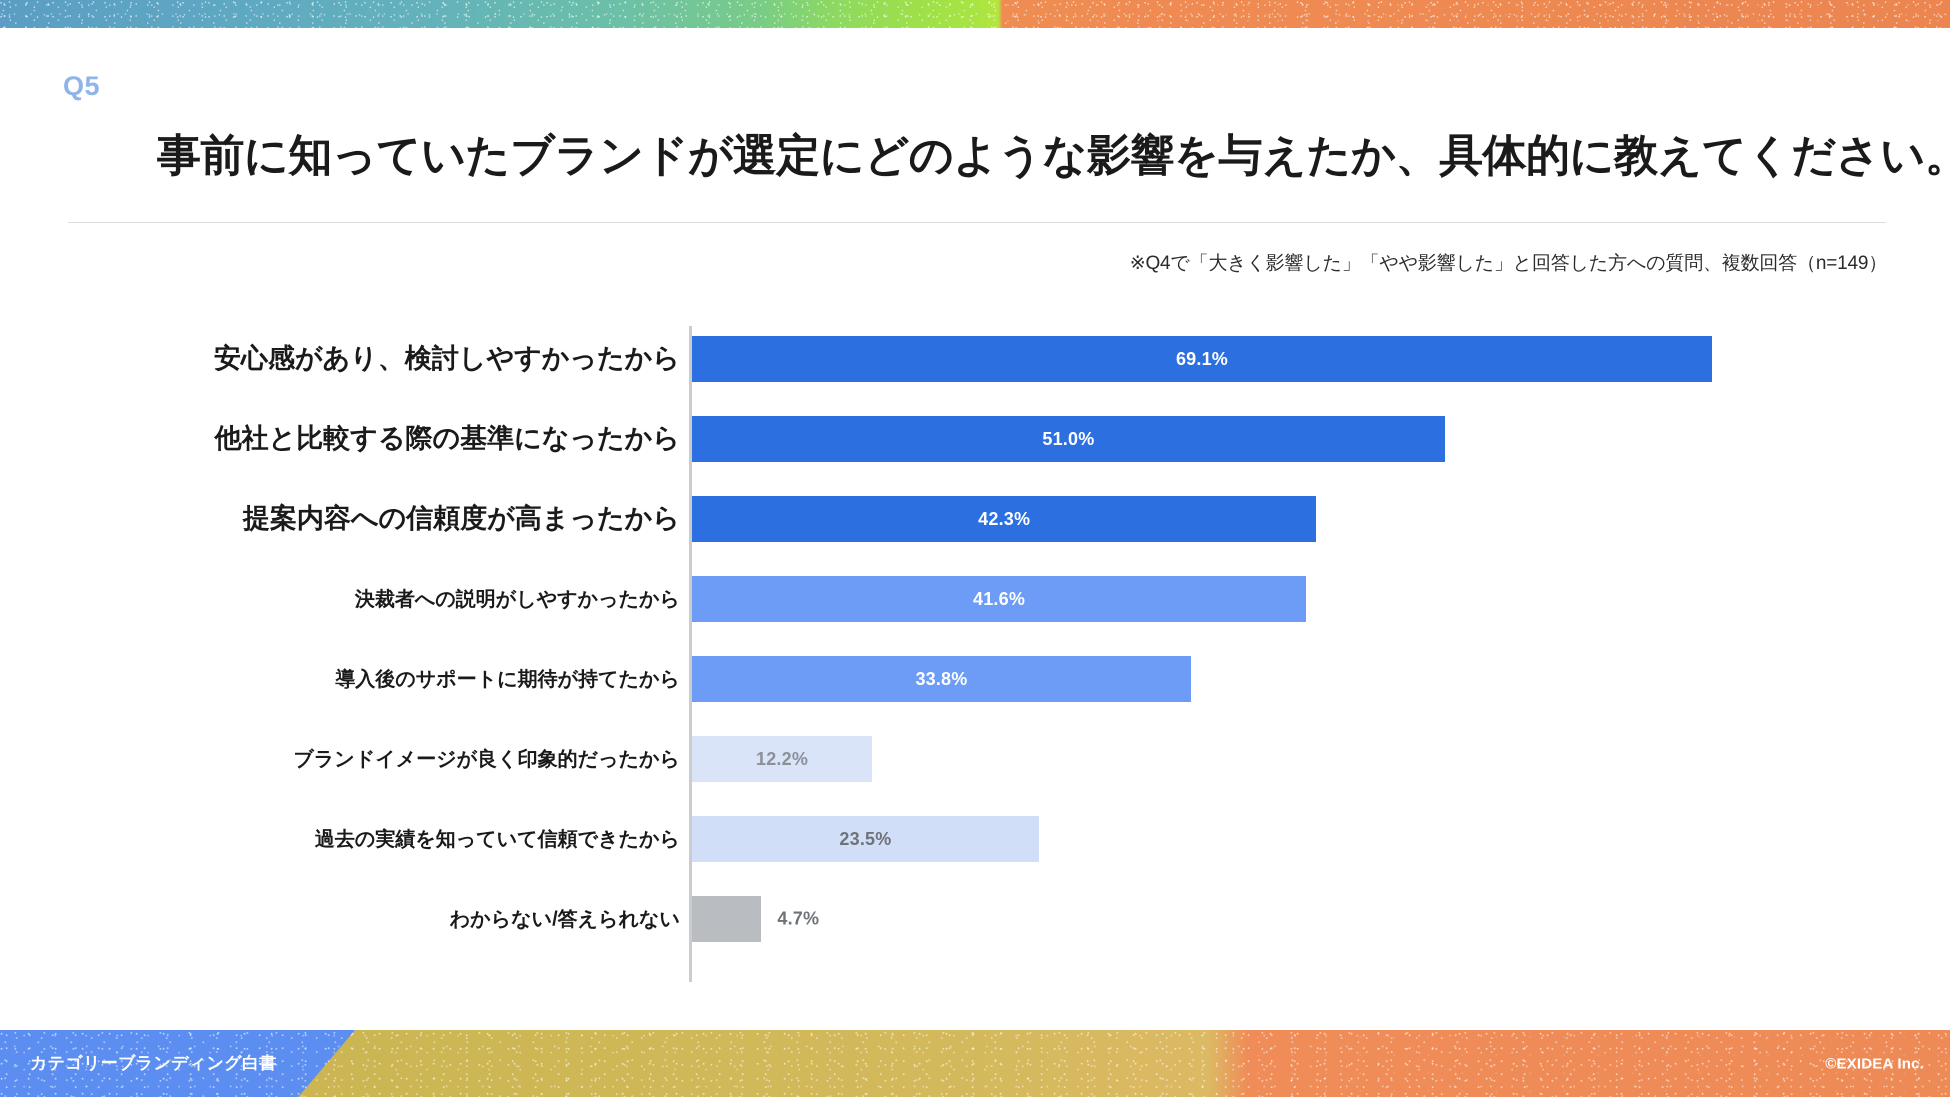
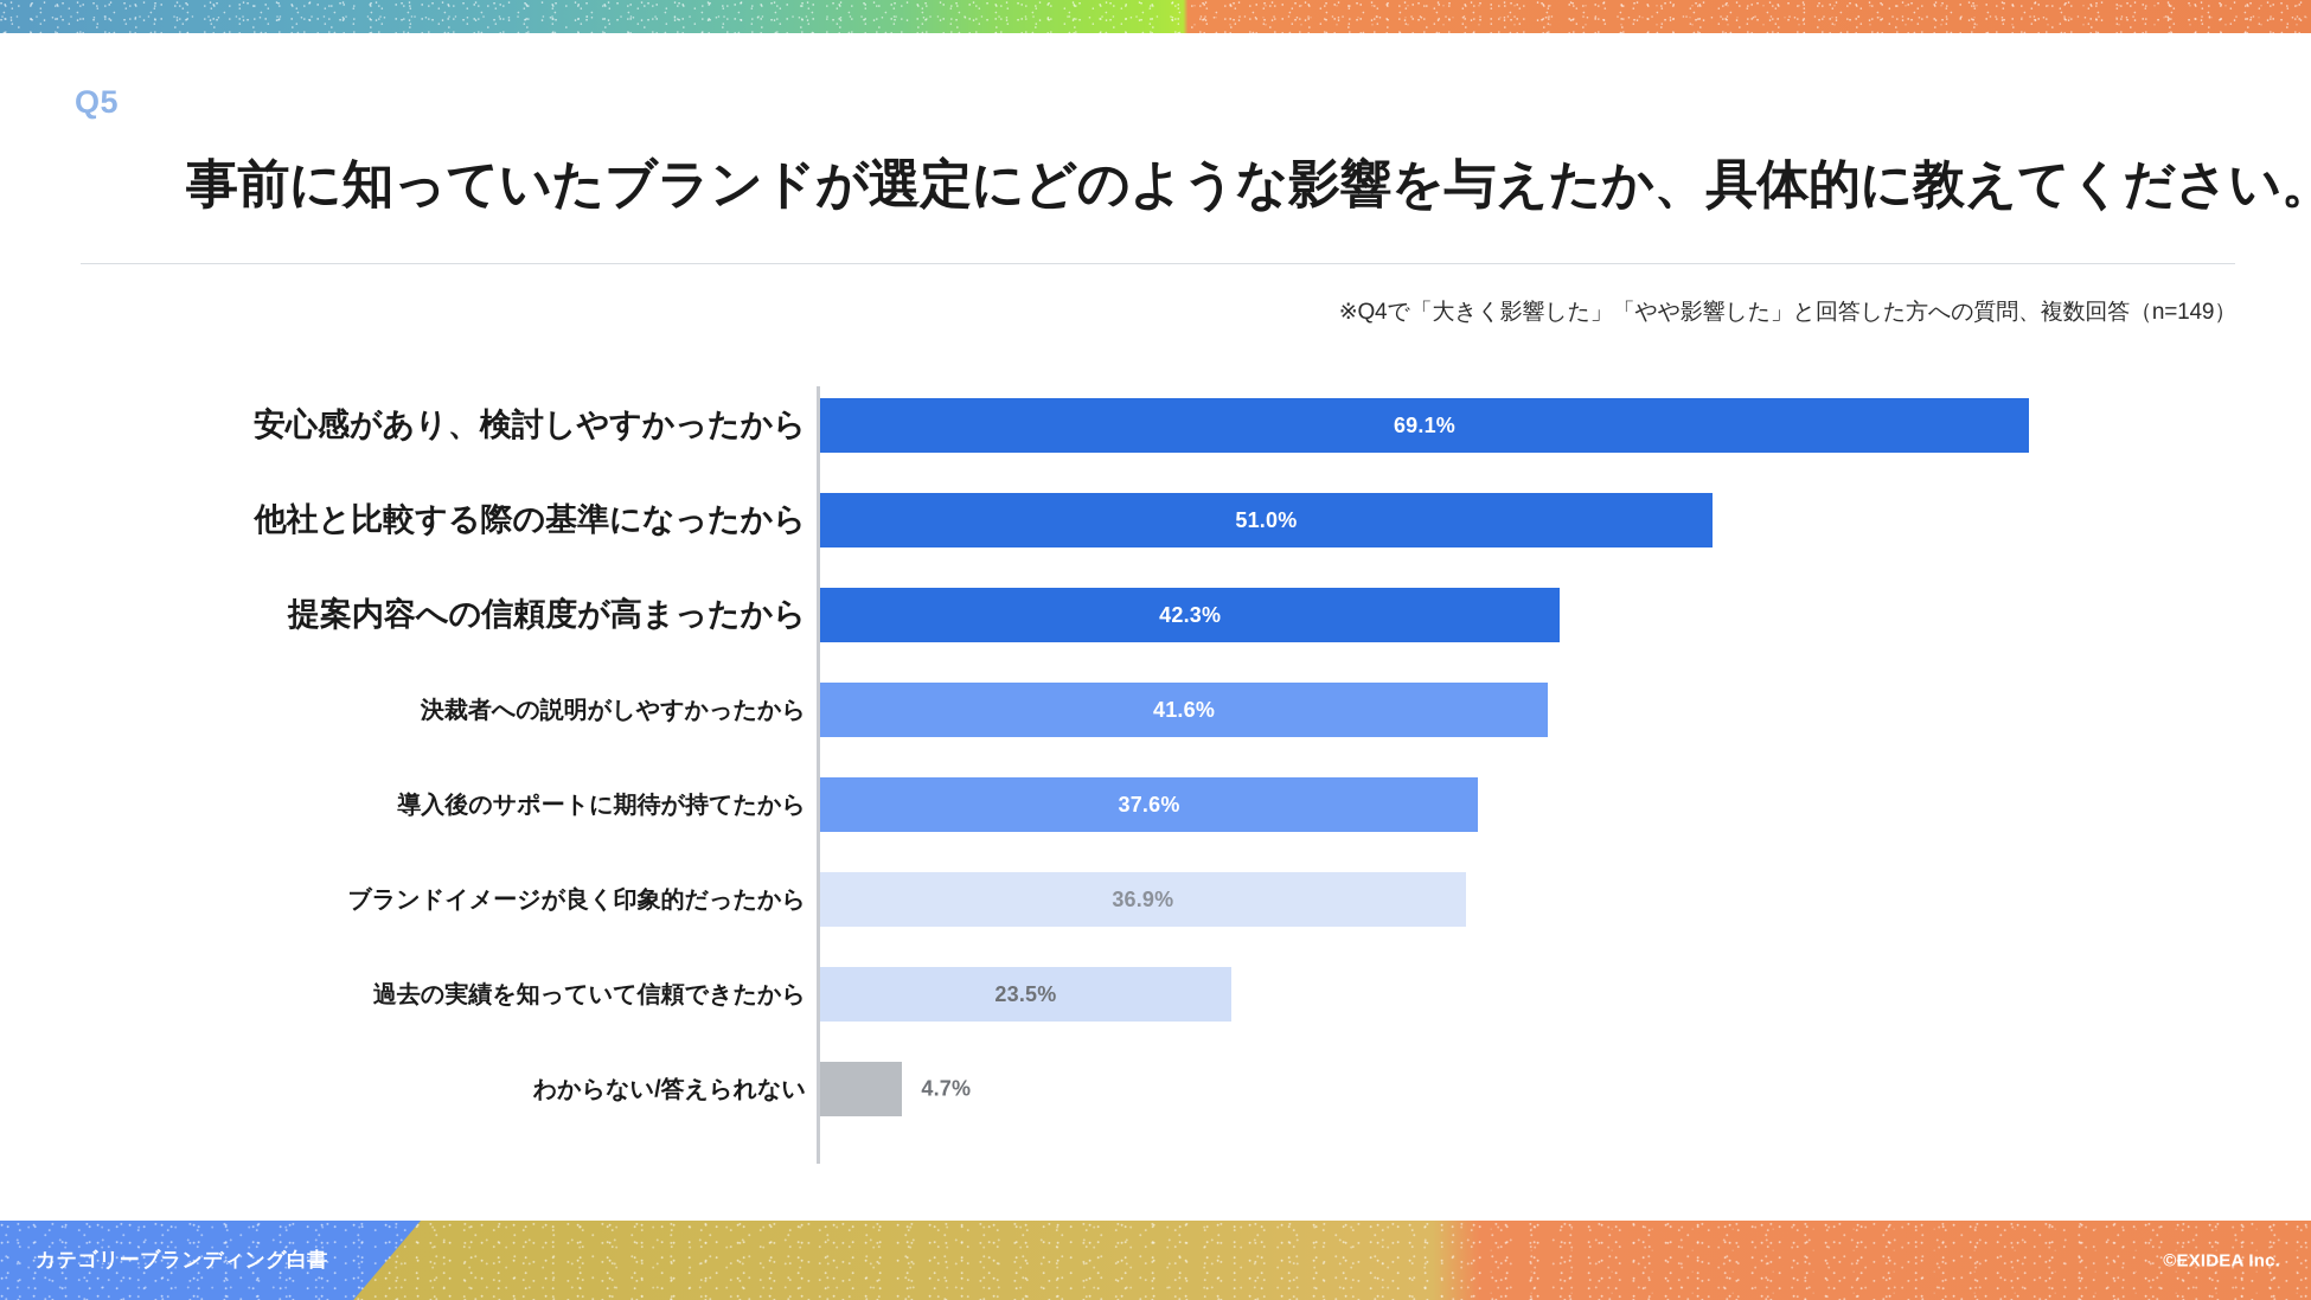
導入後のサポートに期待が持てたから: 33.8% -> 37.6%
ブランドイメージが良く印象的だったから: 12.2% -> 36.9%
